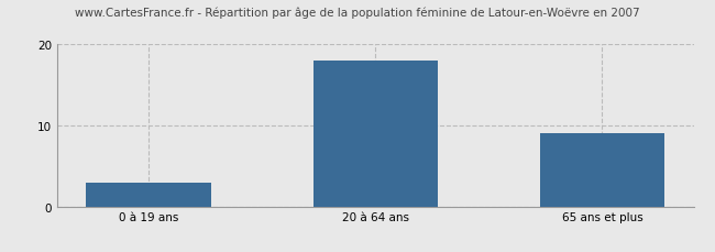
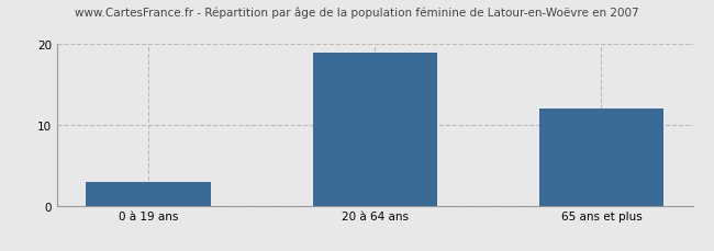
20 à 64 ans: 18 -> 19
65 ans et plus: 9 -> 12
